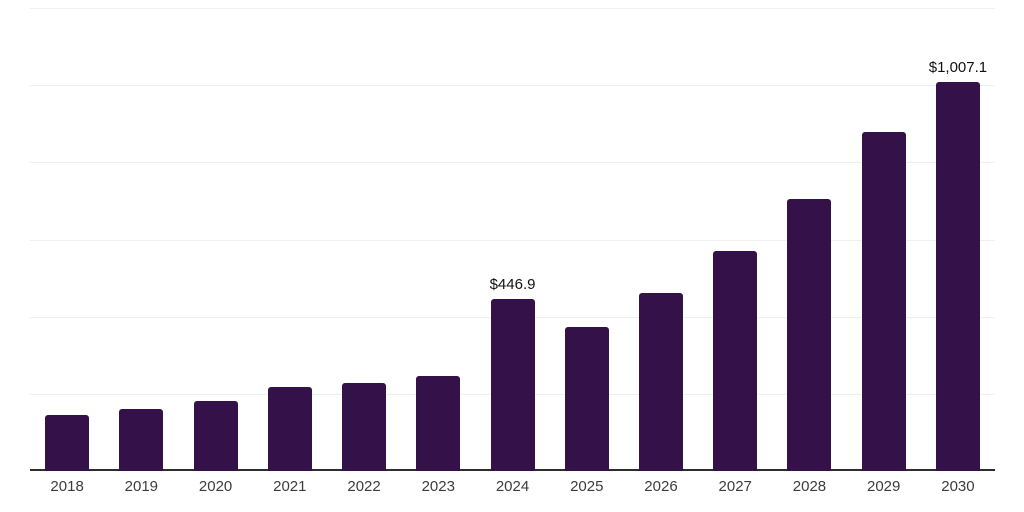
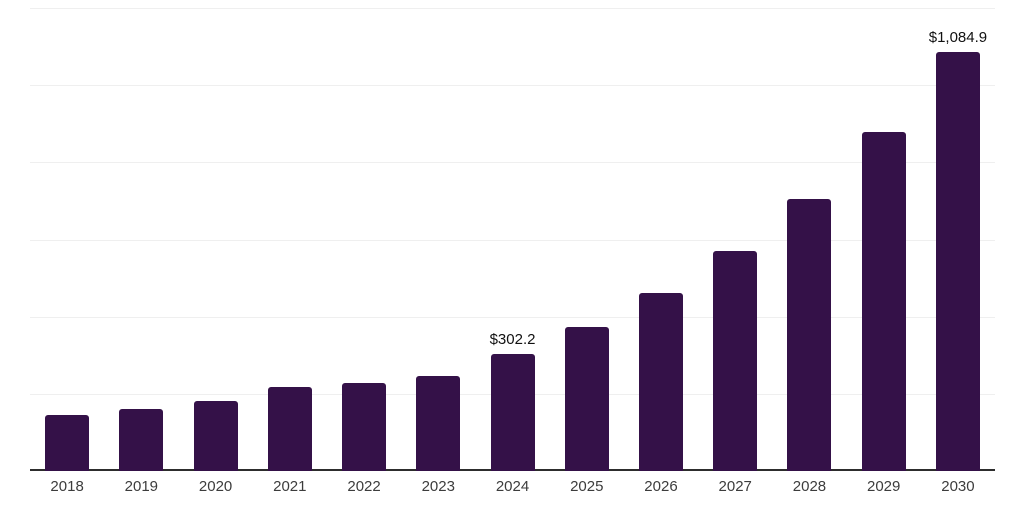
2024: $446.9 -> $302.2
2030: $1,007.1 -> $1,084.9
